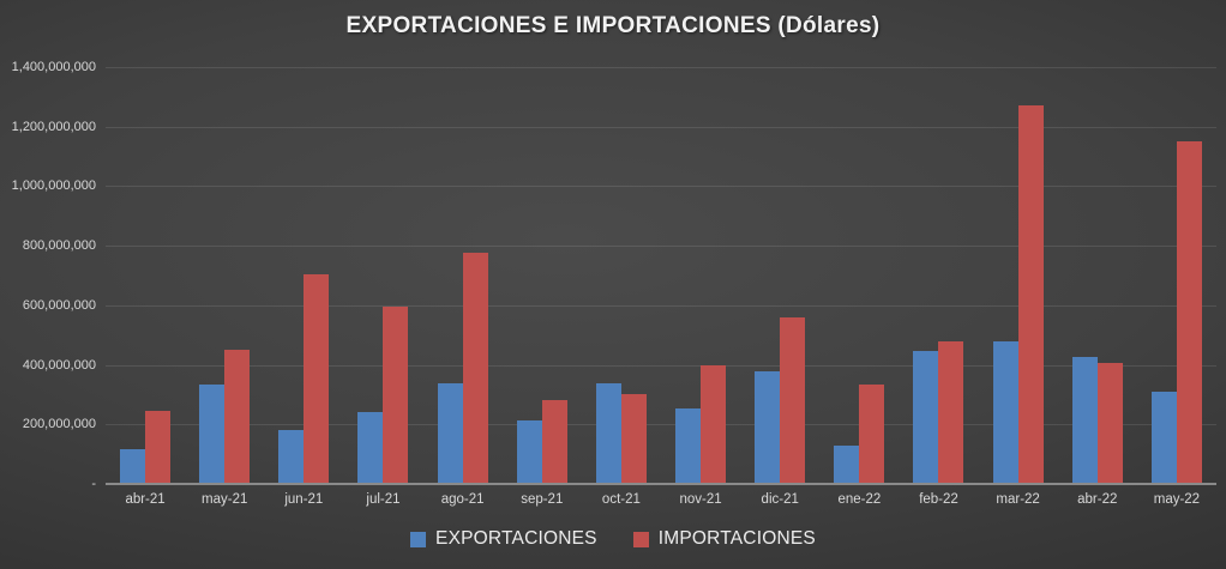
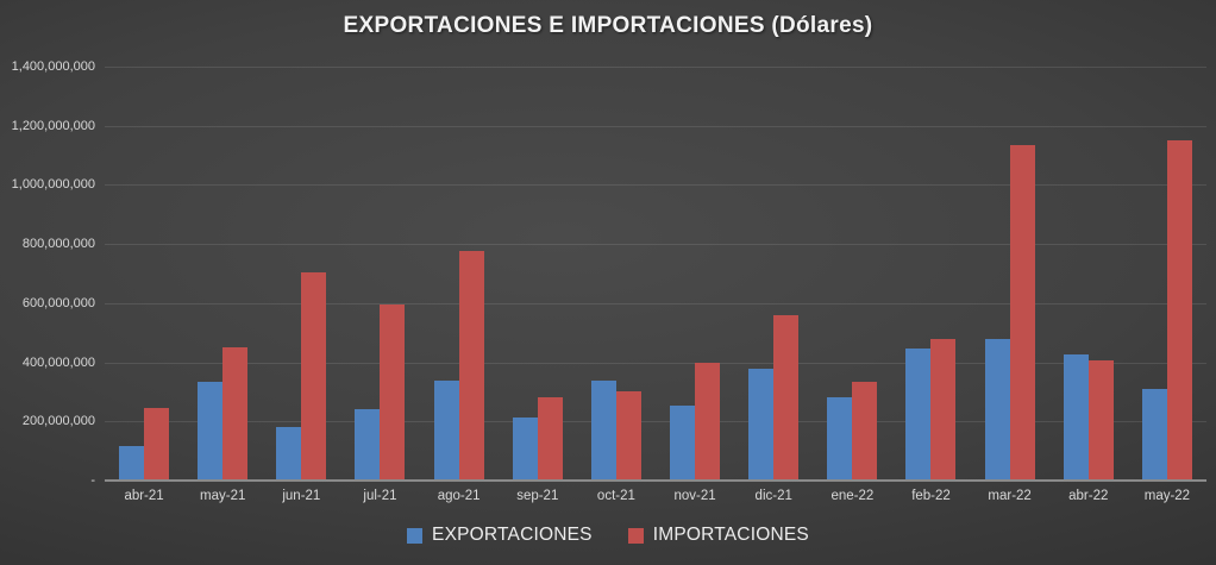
EXPORTACIONES/ene-22: 130000000 -> 280000000
IMPORTACIONES/mar-22: 1270000000 -> 1140000000
